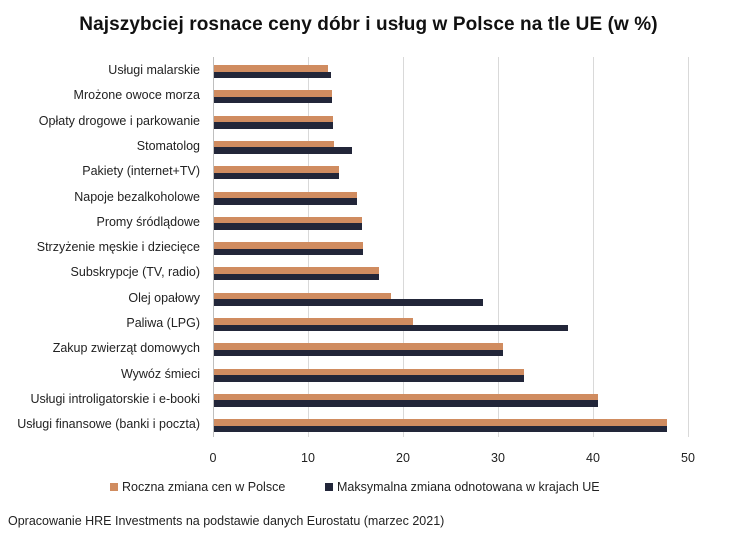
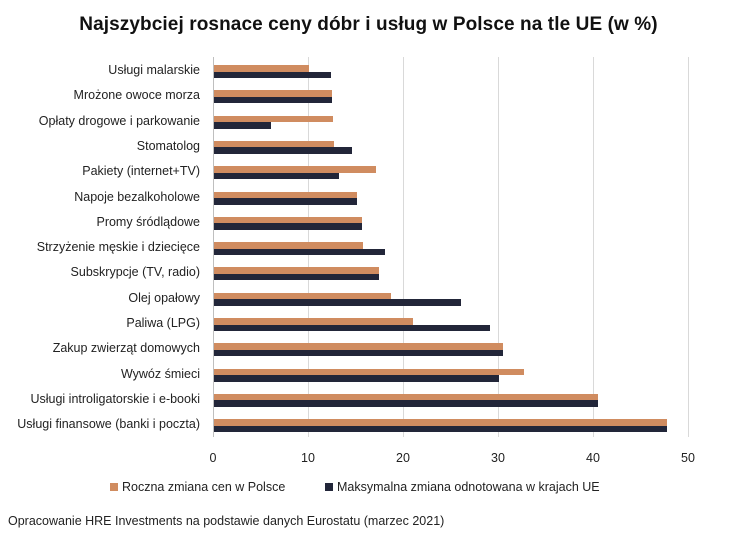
Roczna zmiana cen w Polsce/Usługi malarskie: 12 -> 10
Maksymalna zmiana odnotowana w krajach UE/Opłaty drogowe i parkowanie: 12 -> 6
Roczna zmiana cen w Polsce/Pakiety (internet+TV): 13 -> 17
Maksymalna zmiana odnotowana w krajach UE/Strzyżenie męskie i dziecięce: 16 -> 18
Maksymalna zmiana odnotowana w krajach UE/Olej opałowy: 28 -> 26
Maksymalna zmiana odnotowana w krajach UE/Paliwa (LPG): 37 -> 29
Maksymalna zmiana odnotowana w krajach UE/Wywóz śmieci: 33 -> 30
